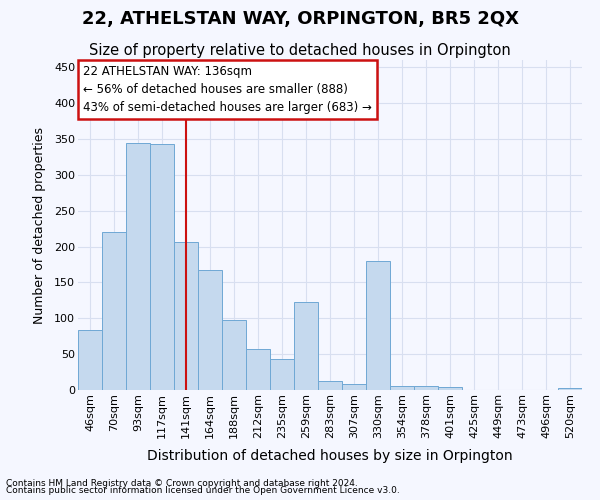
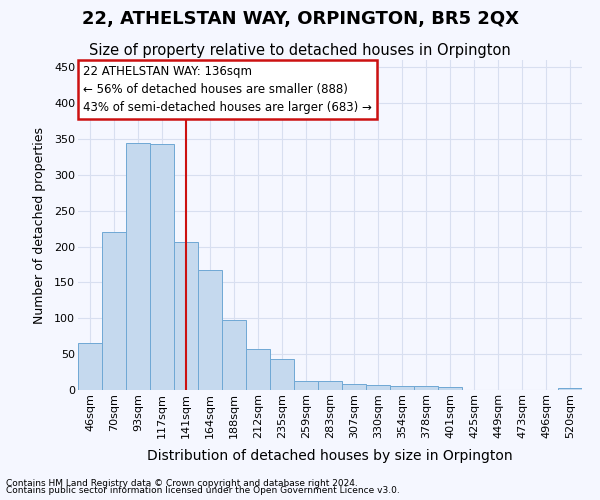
46sqm: 84 -> 65
259sqm: 122 -> 13
330sqm: 180 -> 7
